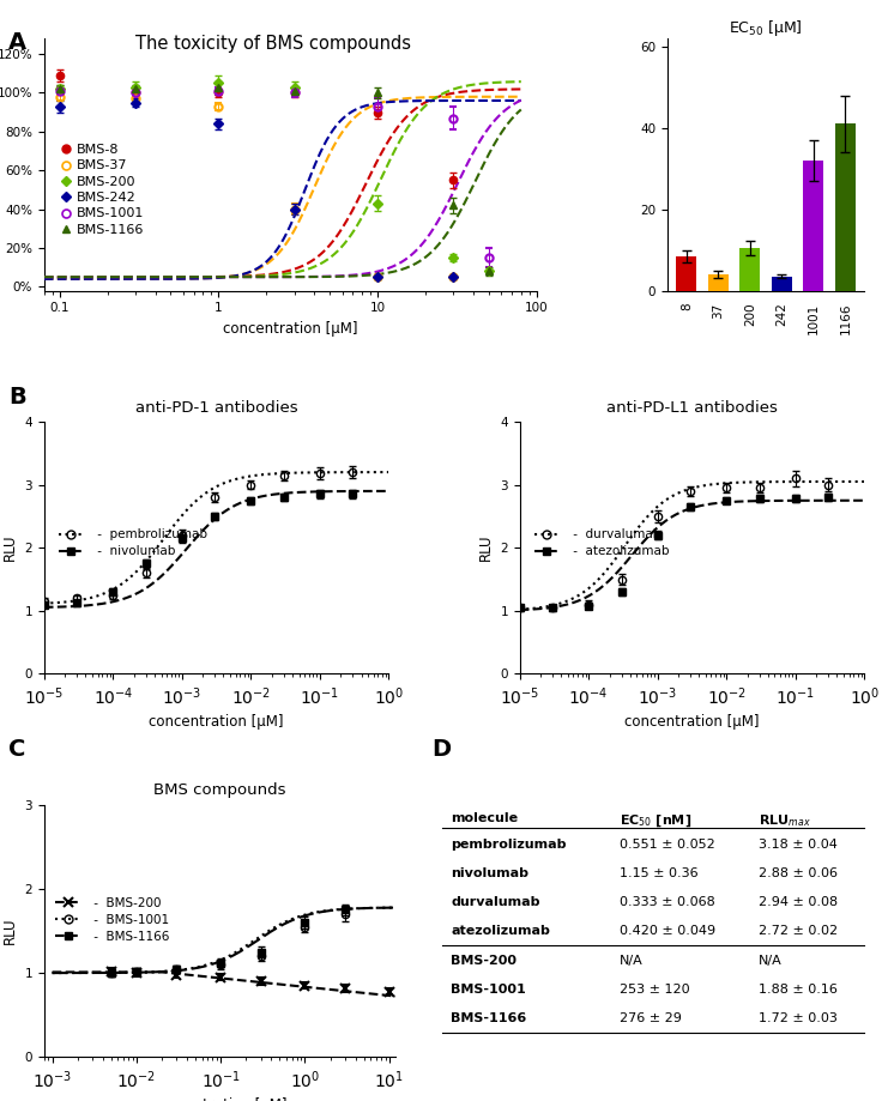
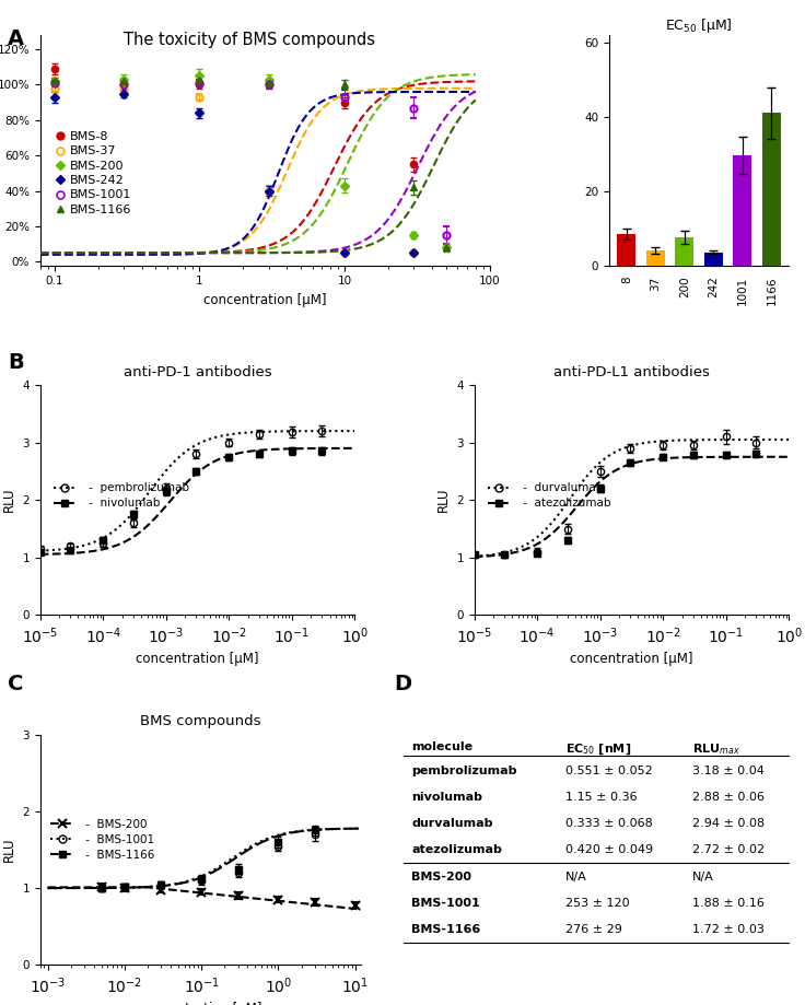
200: 10.5 -> 7.5
1001: 32.0 -> 29.5
